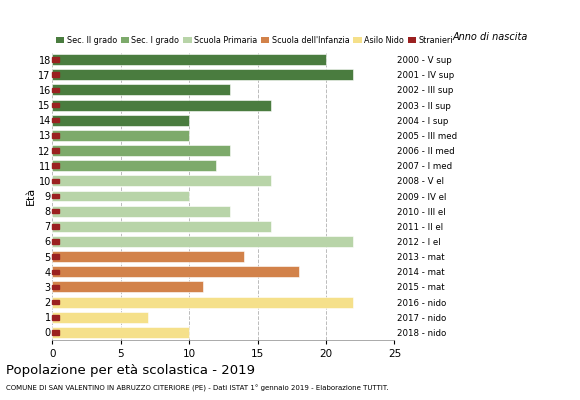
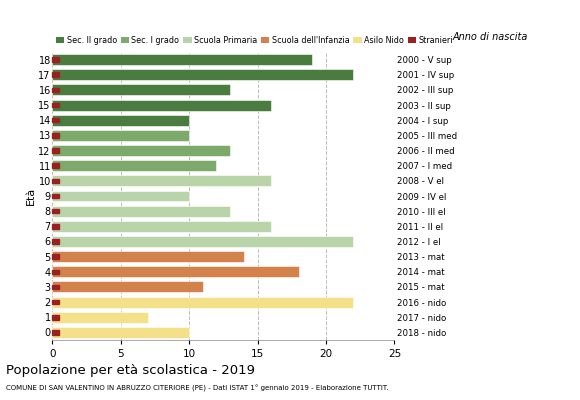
18: 20 -> 19
